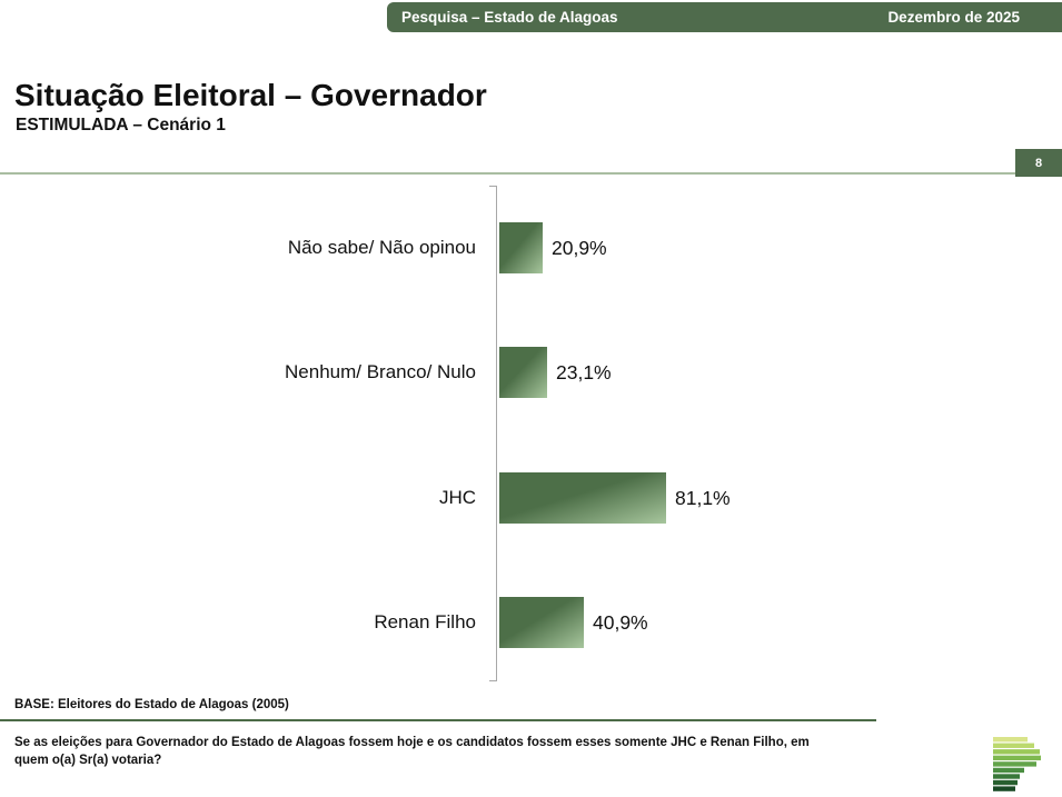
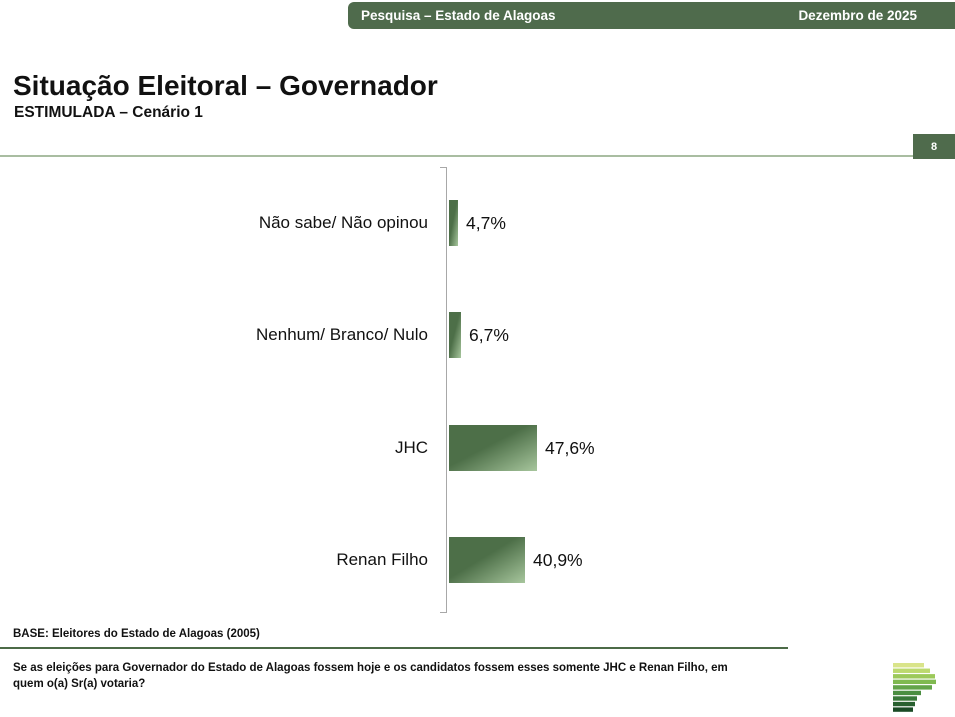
Não sabe/ Não opinou: 20,9% -> 4,7%
Nenhum/ Branco/ Nulo: 23,1% -> 6,7%
JHC: 81,1% -> 47,6%
